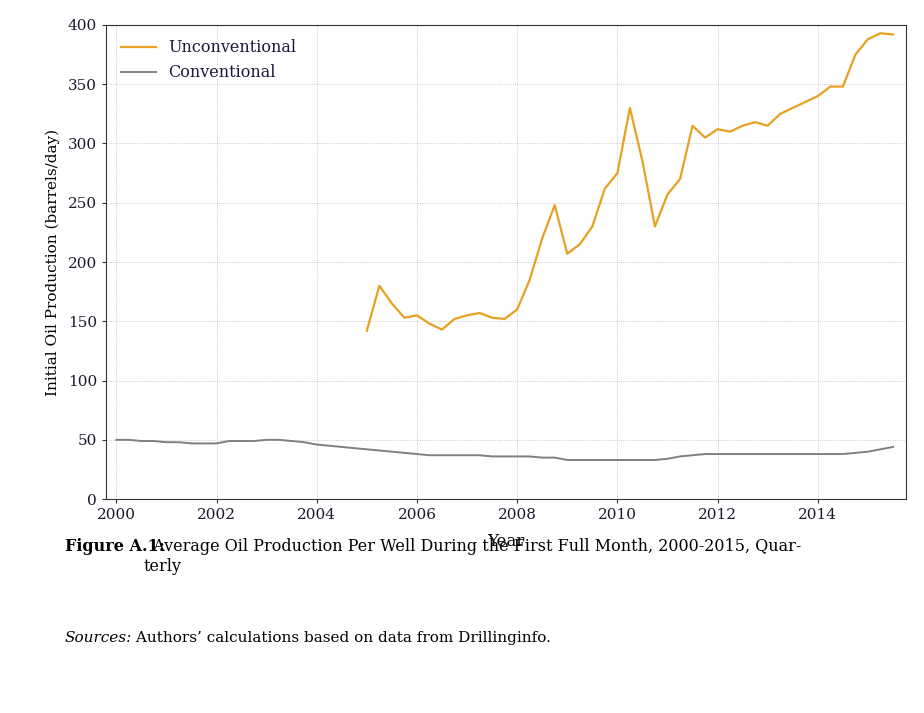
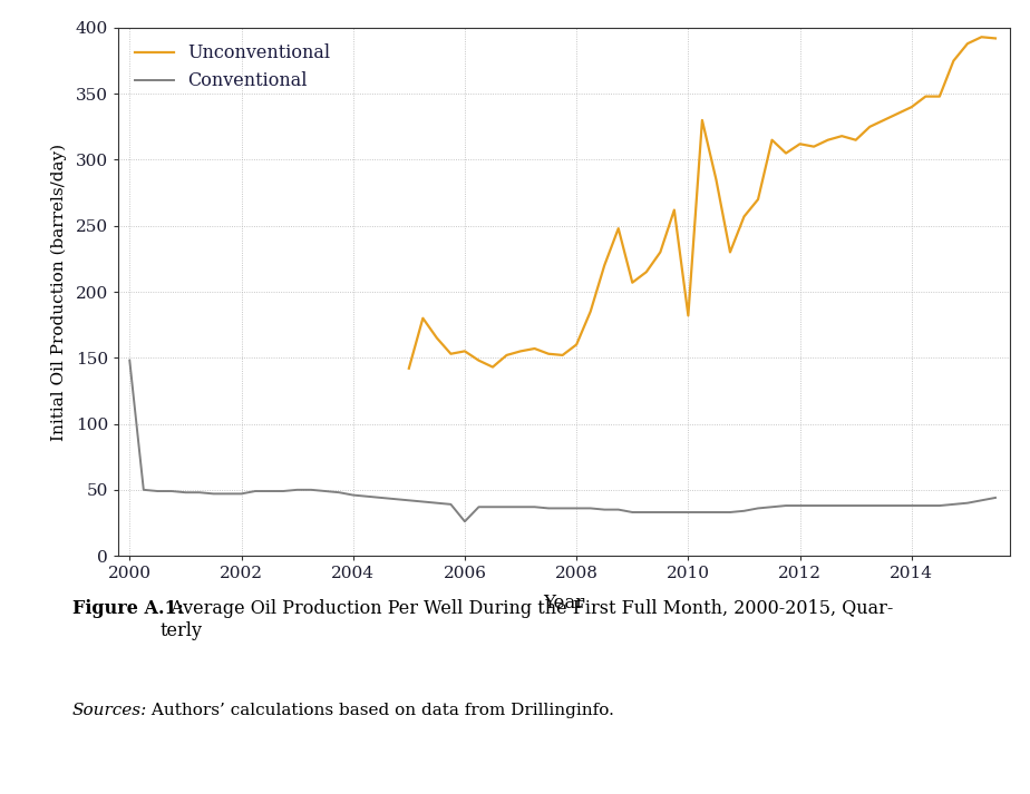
Conventional/2000: 50 -> 148
Conventional/2006: 38 -> 26
Unconventional/2010: 275 -> 182
